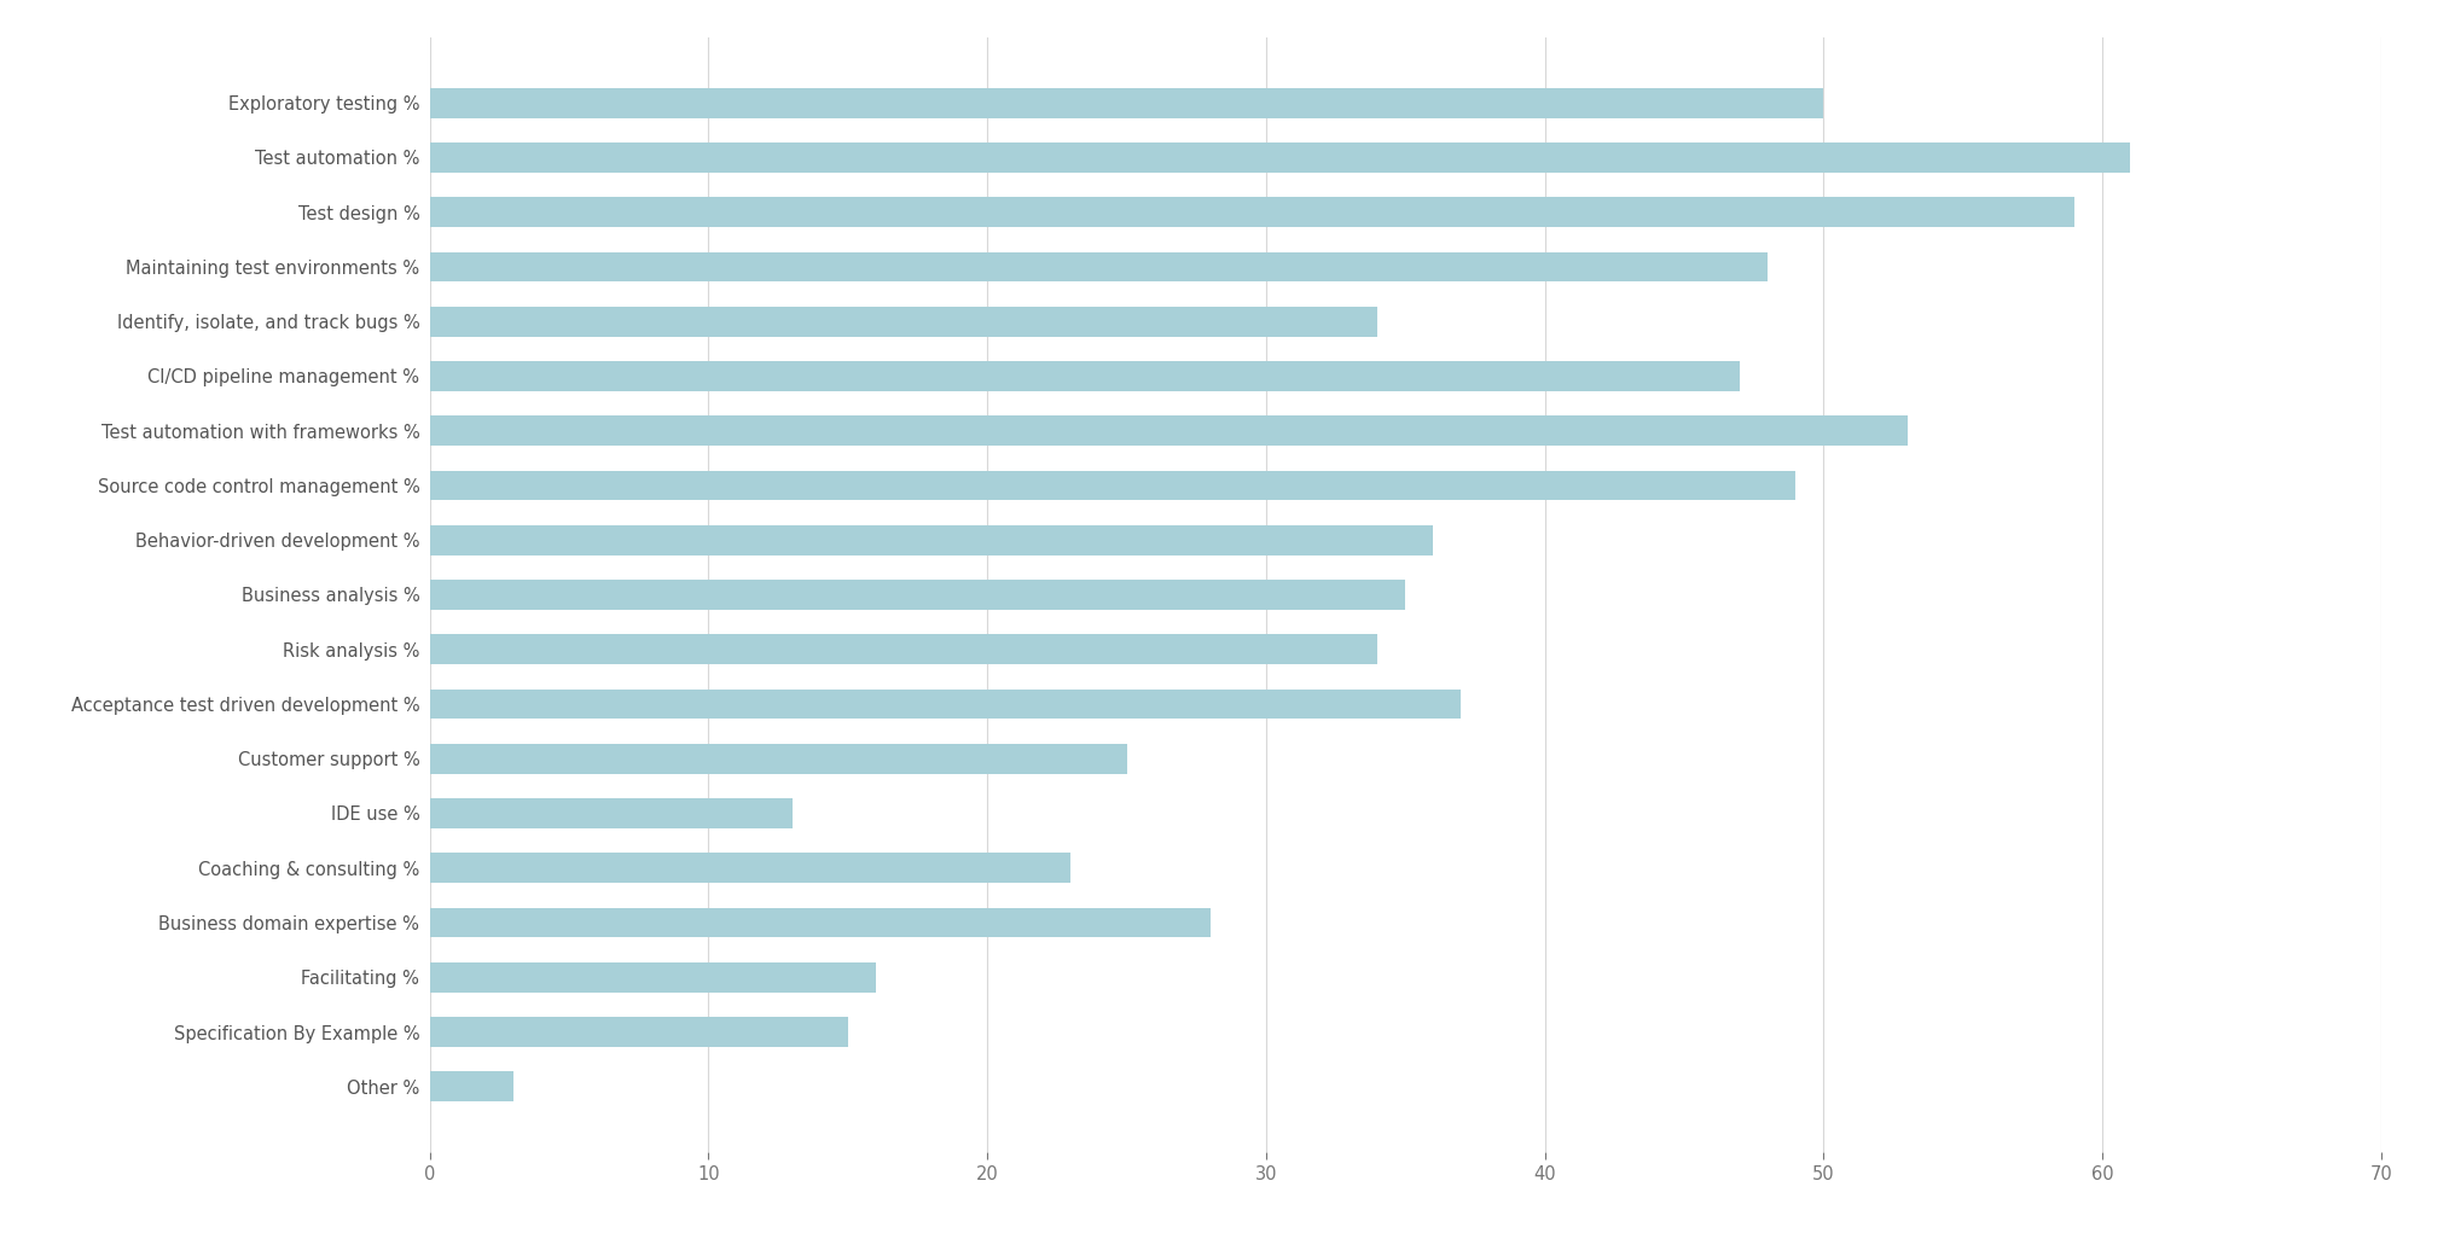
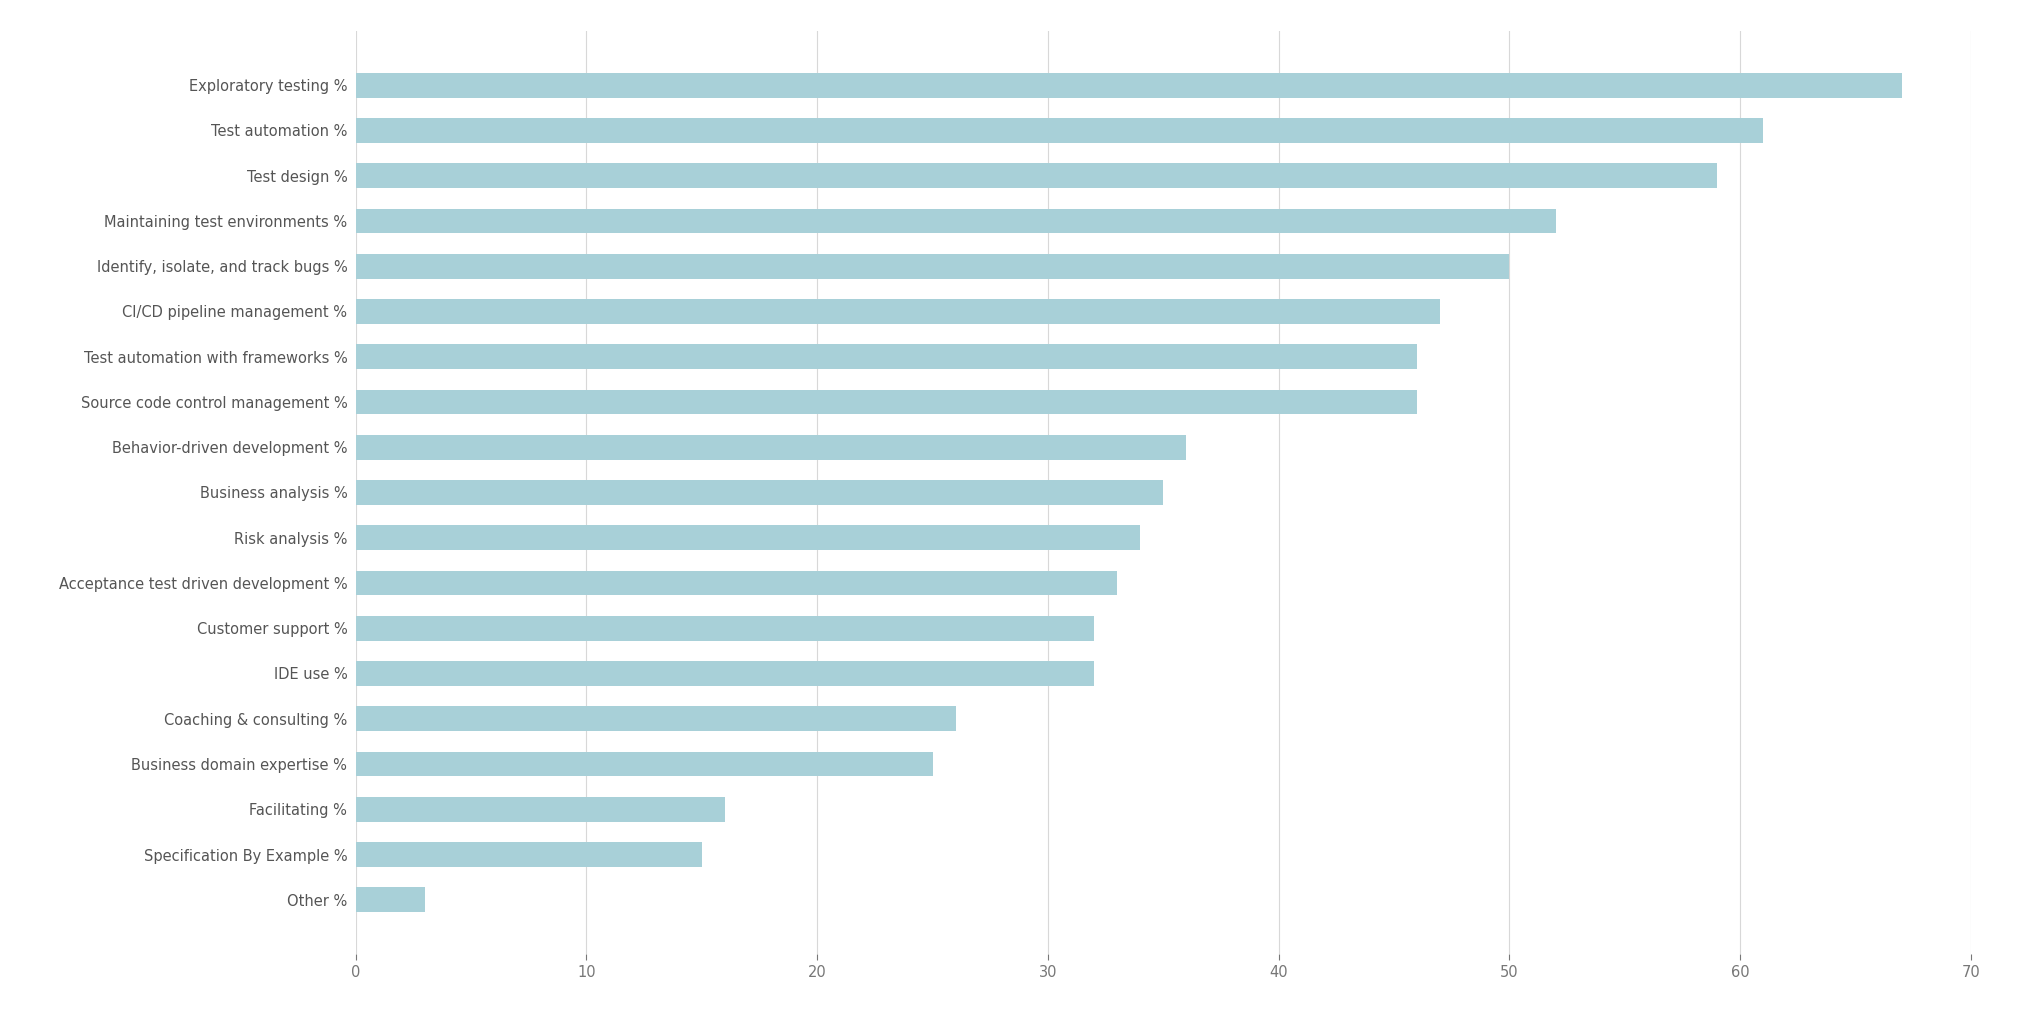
Exploratory testing %: 50 -> 67
Maintaining test environments %: 48 -> 52
Identify, isolate, and track bugs %: 34 -> 50
Test automation with frameworks %: 53 -> 46
Source code control management %: 49 -> 46
Acceptance test driven development %: 37 -> 33
Customer support %: 25 -> 32
IDE use %: 13 -> 32
Coaching & consulting %: 23 -> 26
Business domain expertise %: 28 -> 25
